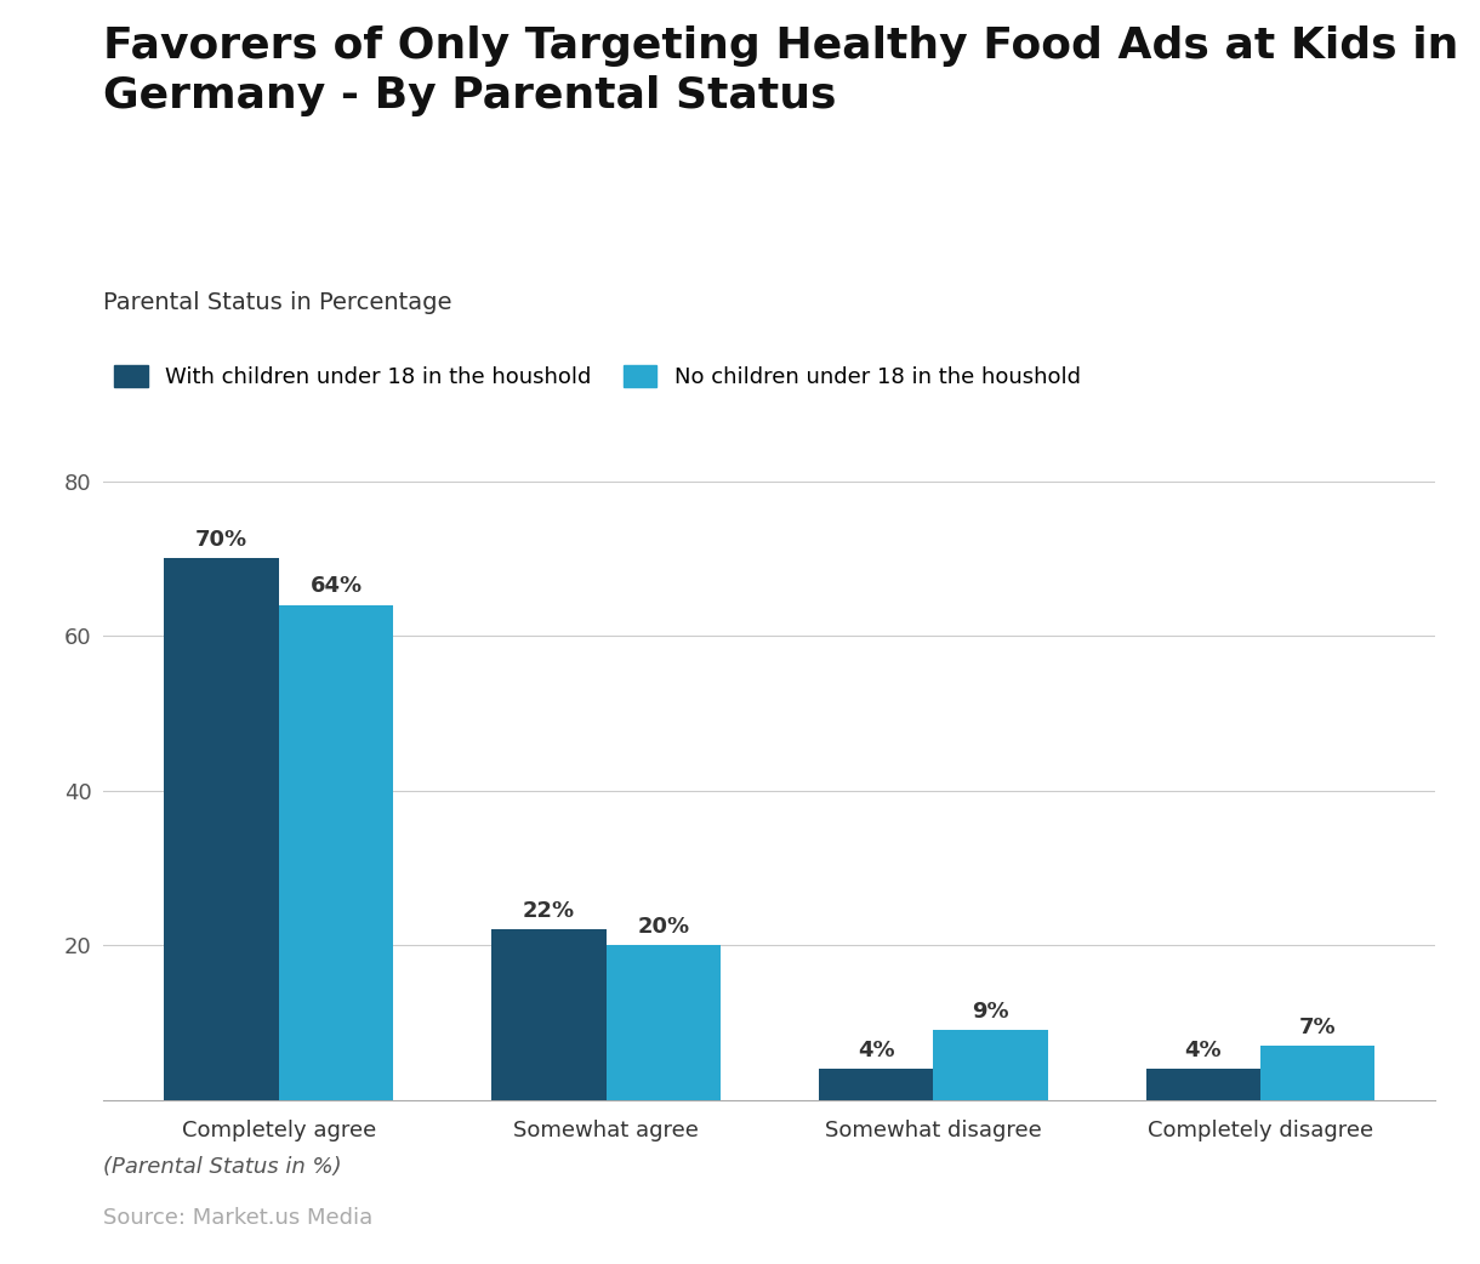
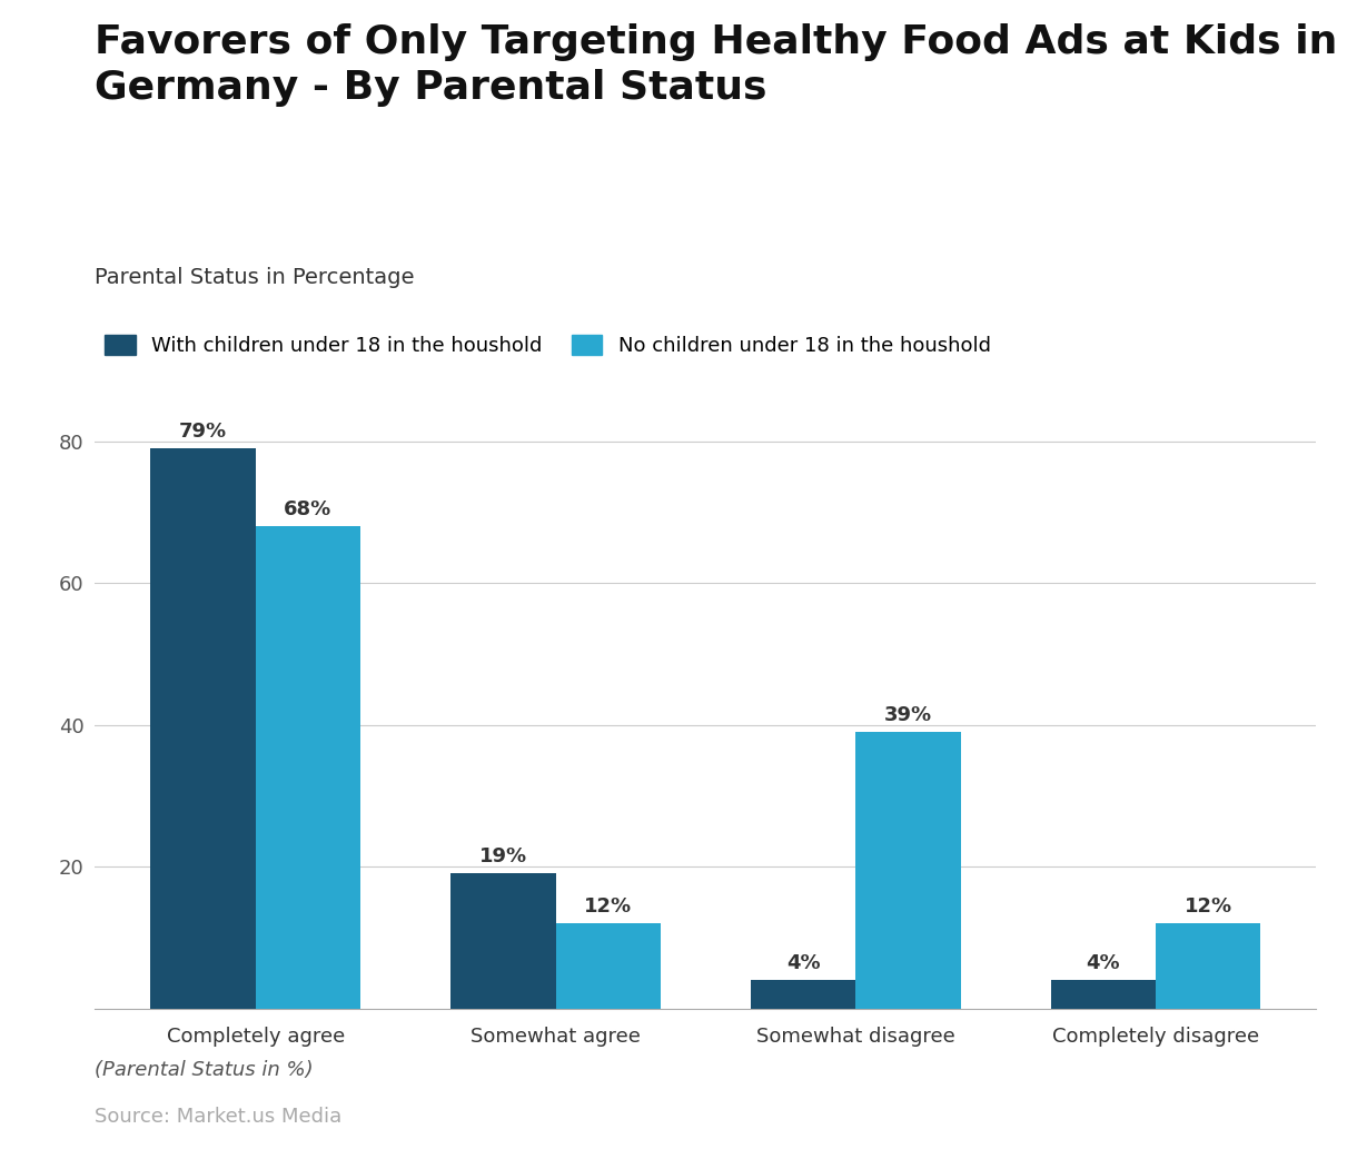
With children under 18 in the houshold/Completely agree: 70% -> 79%
No children under 18 in the houshold/Completely agree: 64% -> 68%
With children under 18 in the houshold/Somewhat agree: 22% -> 19%
No children under 18 in the houshold/Somewhat agree: 20% -> 12%
No children under 18 in the houshold/Somewhat disagree: 9% -> 39%
No children under 18 in the houshold/Completely disagree: 7% -> 12%
